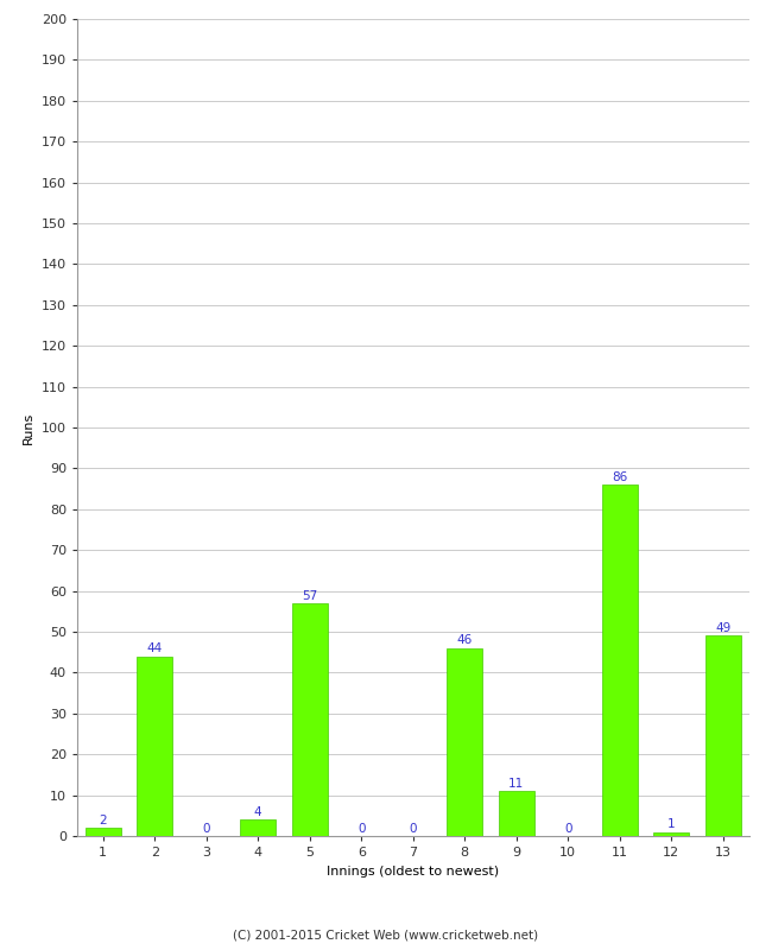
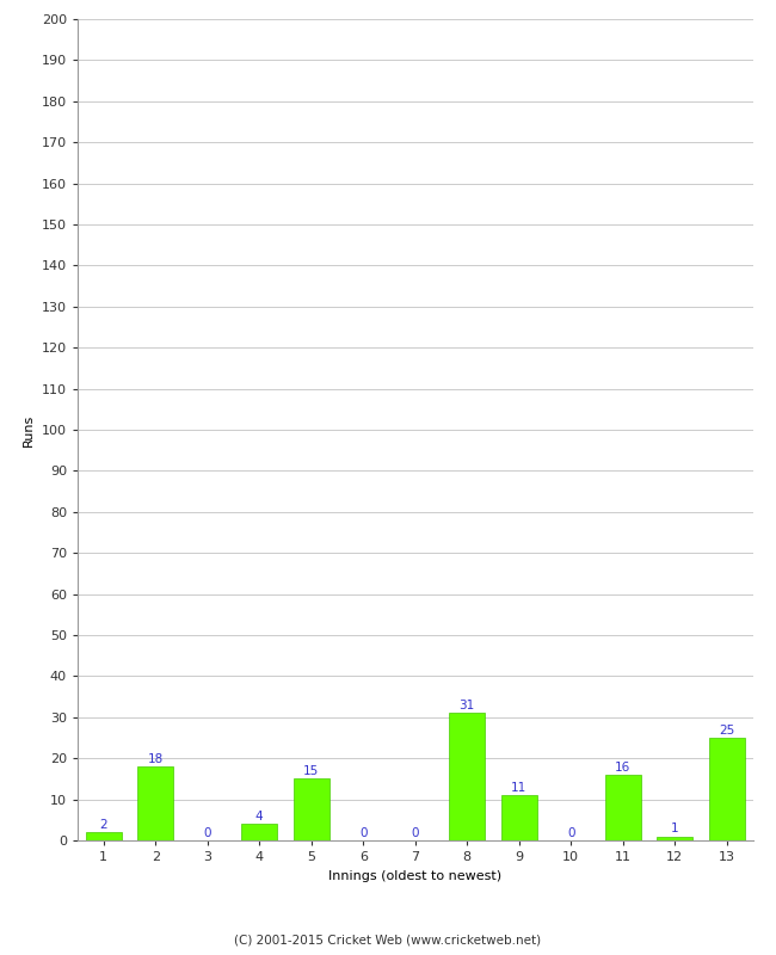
2: 44 -> 18
5: 57 -> 15
8: 46 -> 31
11: 86 -> 16
13: 49 -> 25
